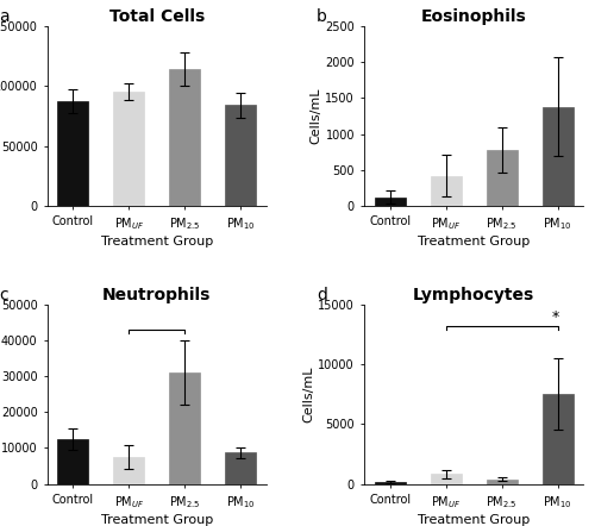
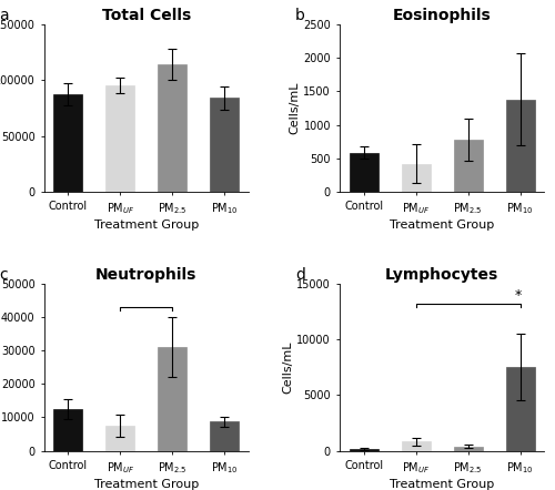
Eosinophils/Control: 120 -> 580
